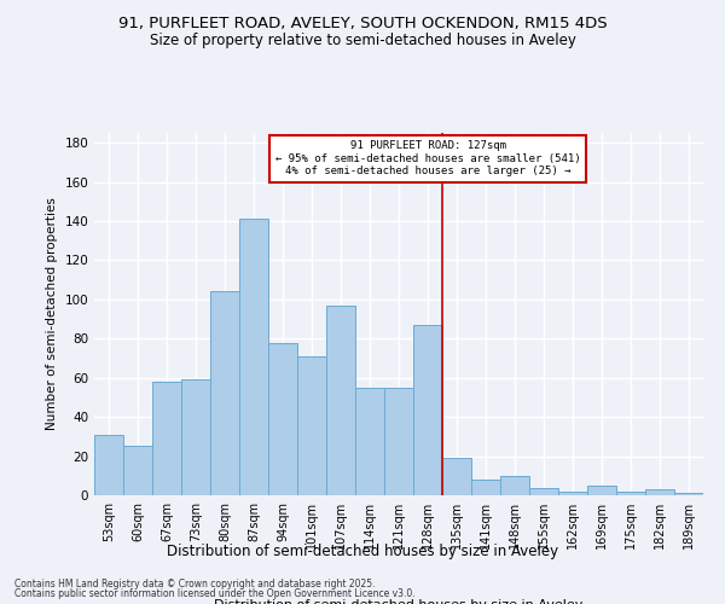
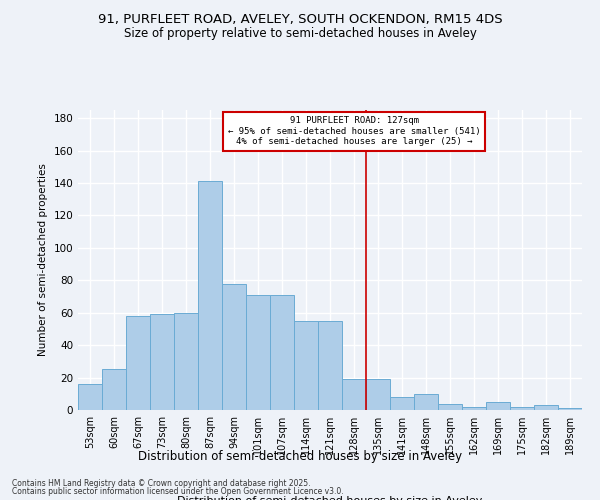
53sqm: 31 -> 16
80sqm: 104 -> 60
107sqm: 97 -> 71
128sqm: 87 -> 19
